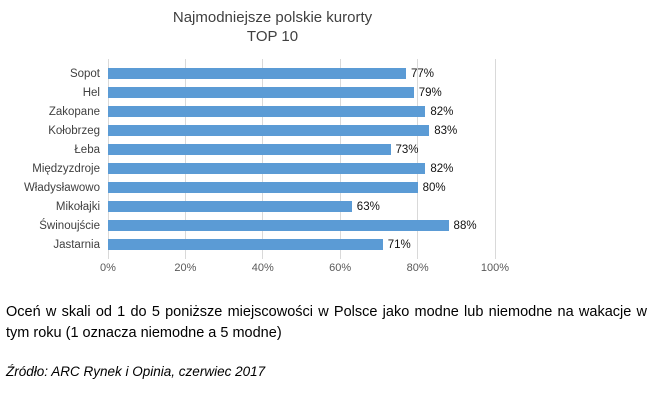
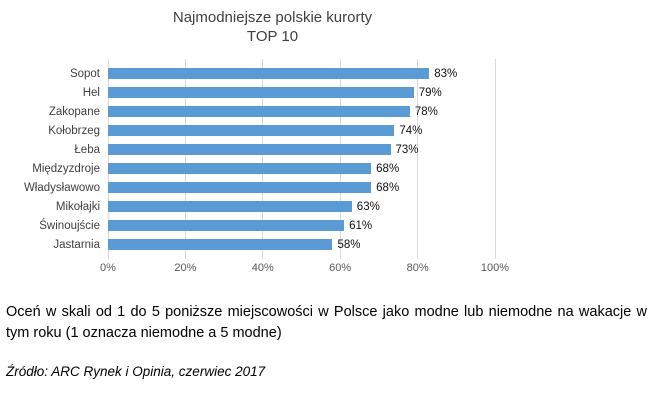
Sopot: 77% -> 83%
Zakopane: 82% -> 78%
Kołobrzeg: 83% -> 74%
Międzyzdroje: 82% -> 68%
Władysławowo: 80% -> 68%
Świnoujście: 88% -> 61%
Jastarnia: 71% -> 58%
